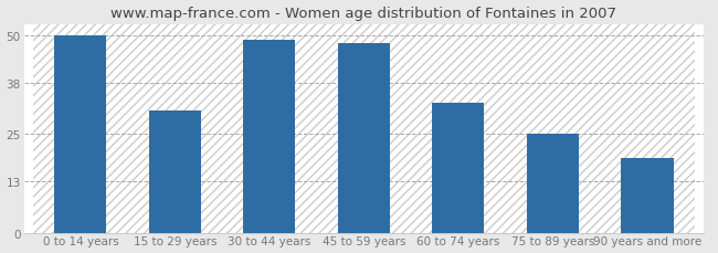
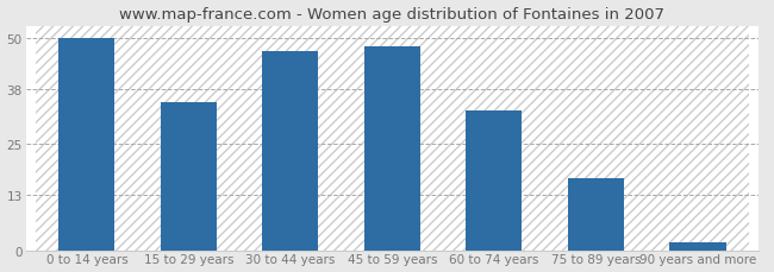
15 to 29 years: 31 -> 35
30 to 44 years: 49 -> 47
75 to 89 years: 25 -> 17
90 years and more: 19 -> 2
